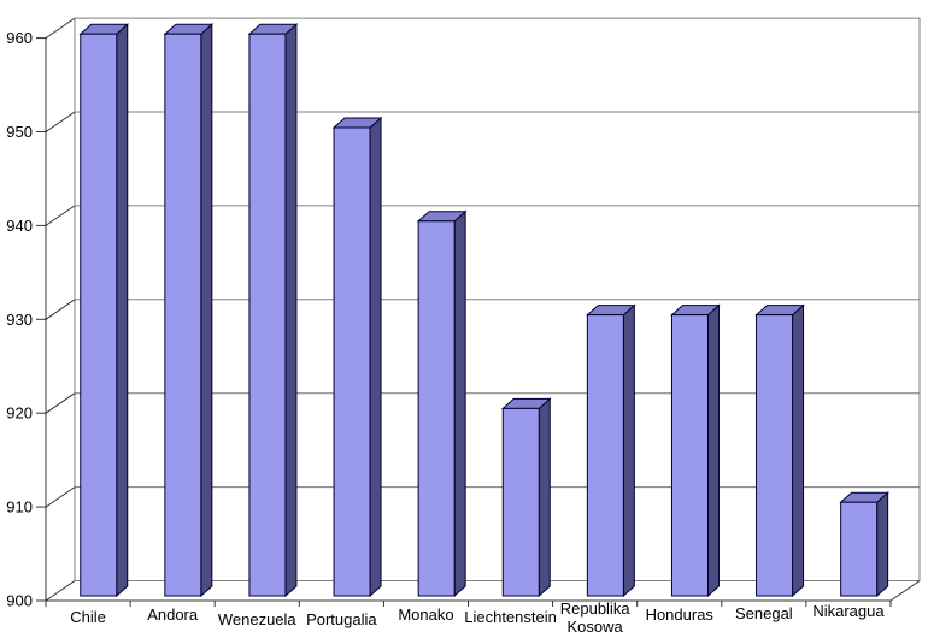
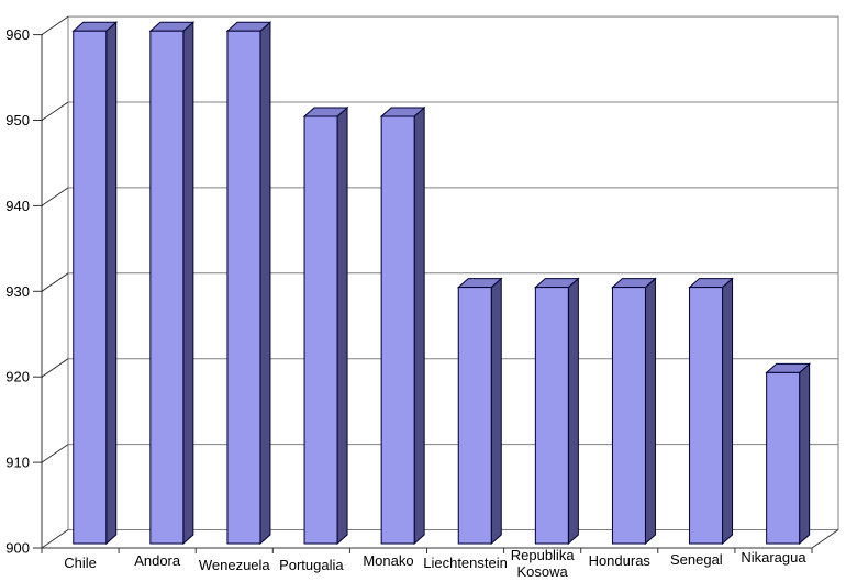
Monako: 940 -> 950
Liechtenstein: 920 -> 930
Nikaragua: 910 -> 920
